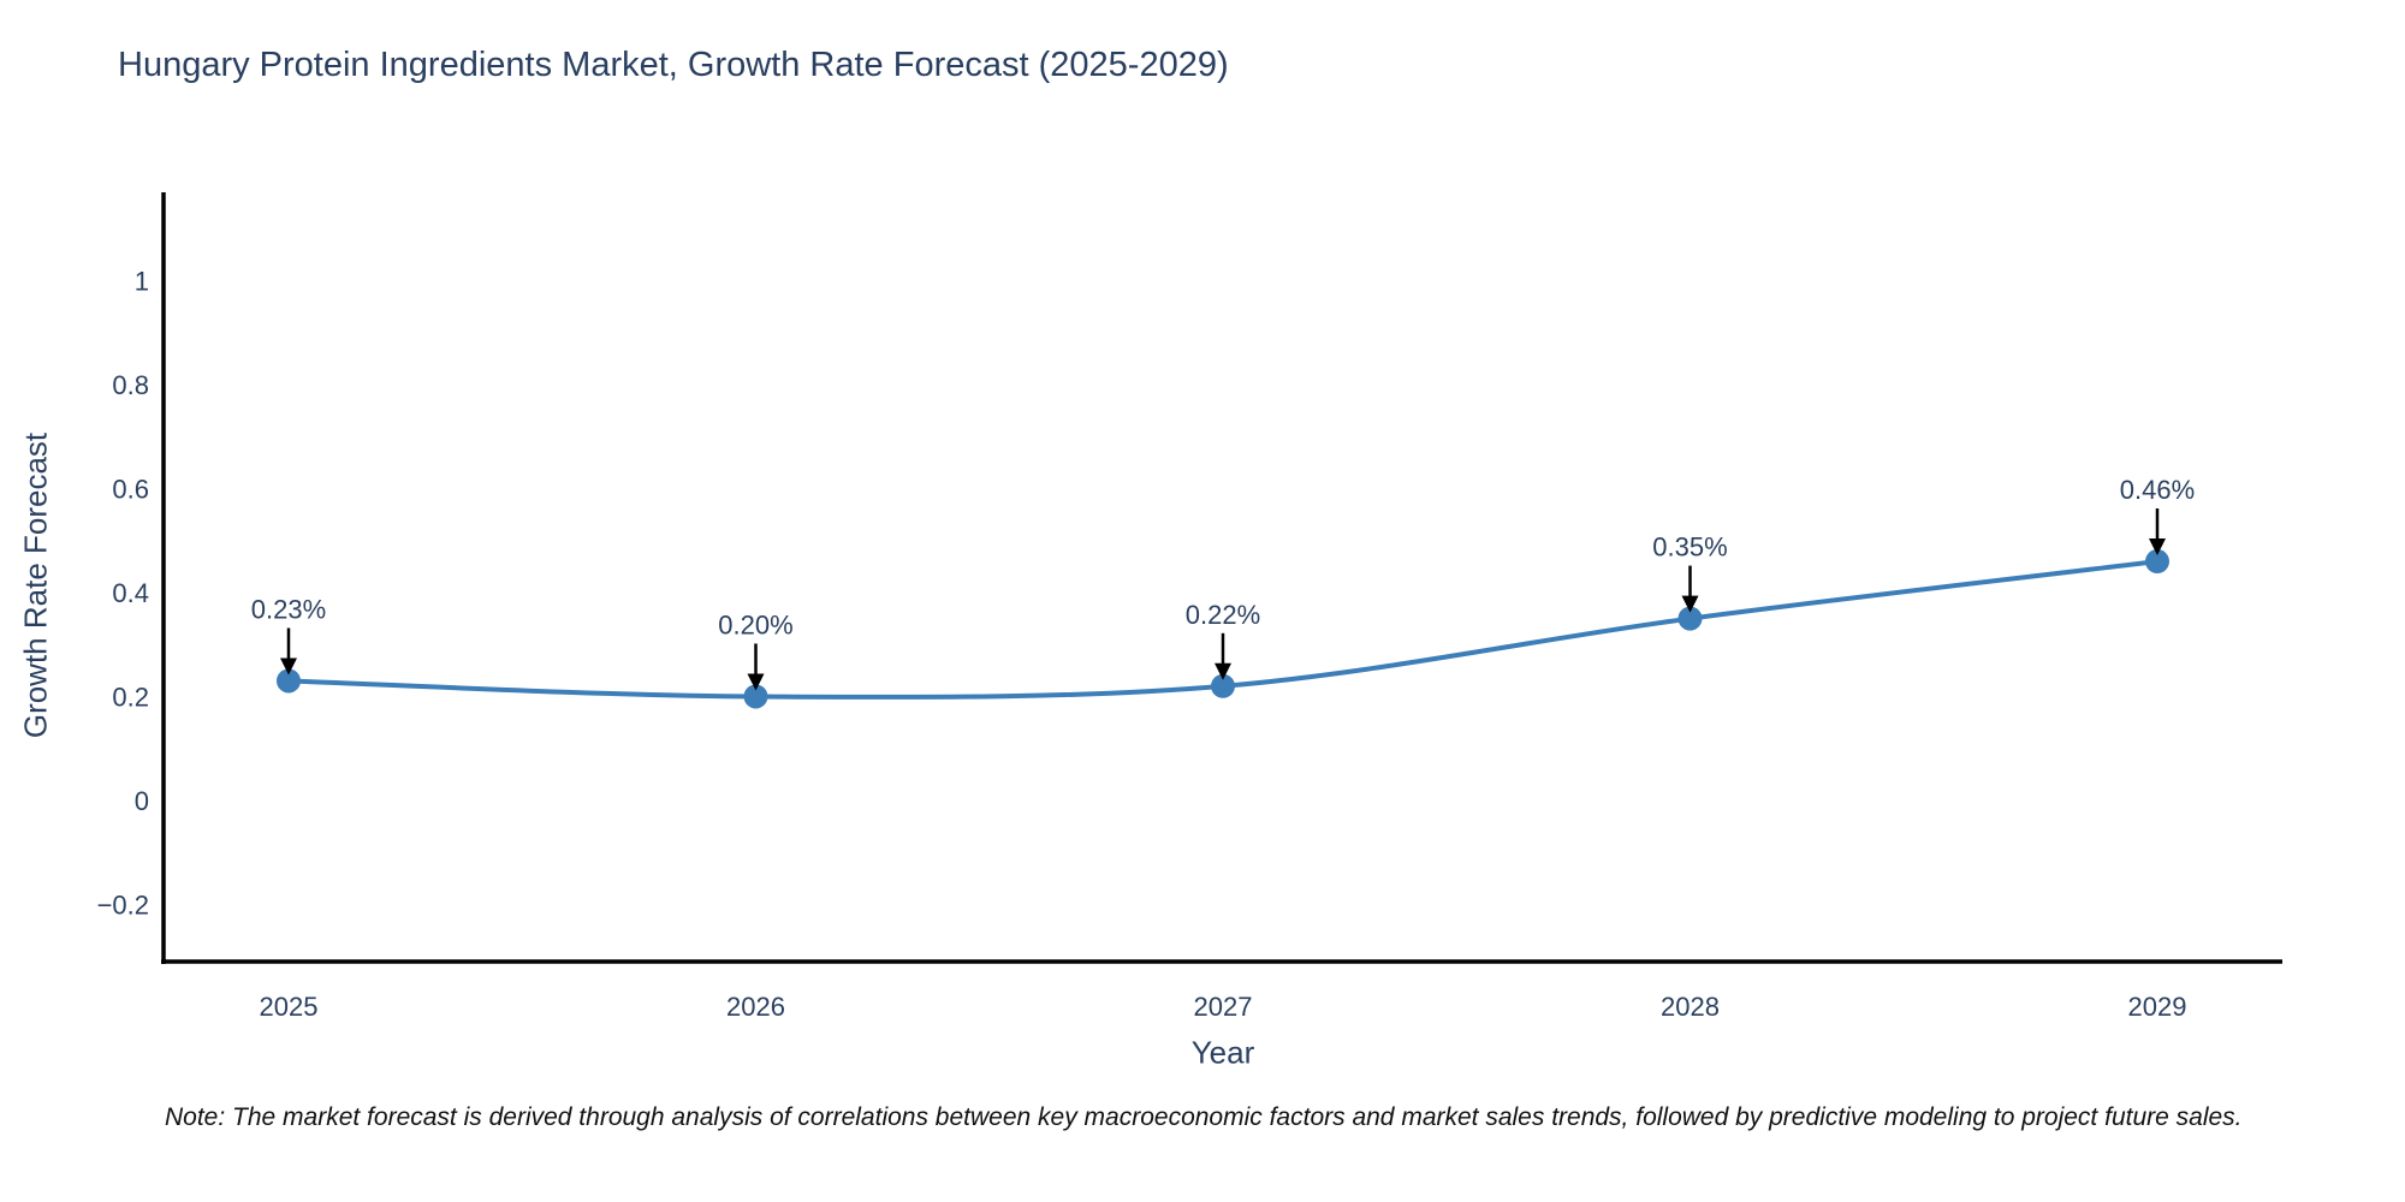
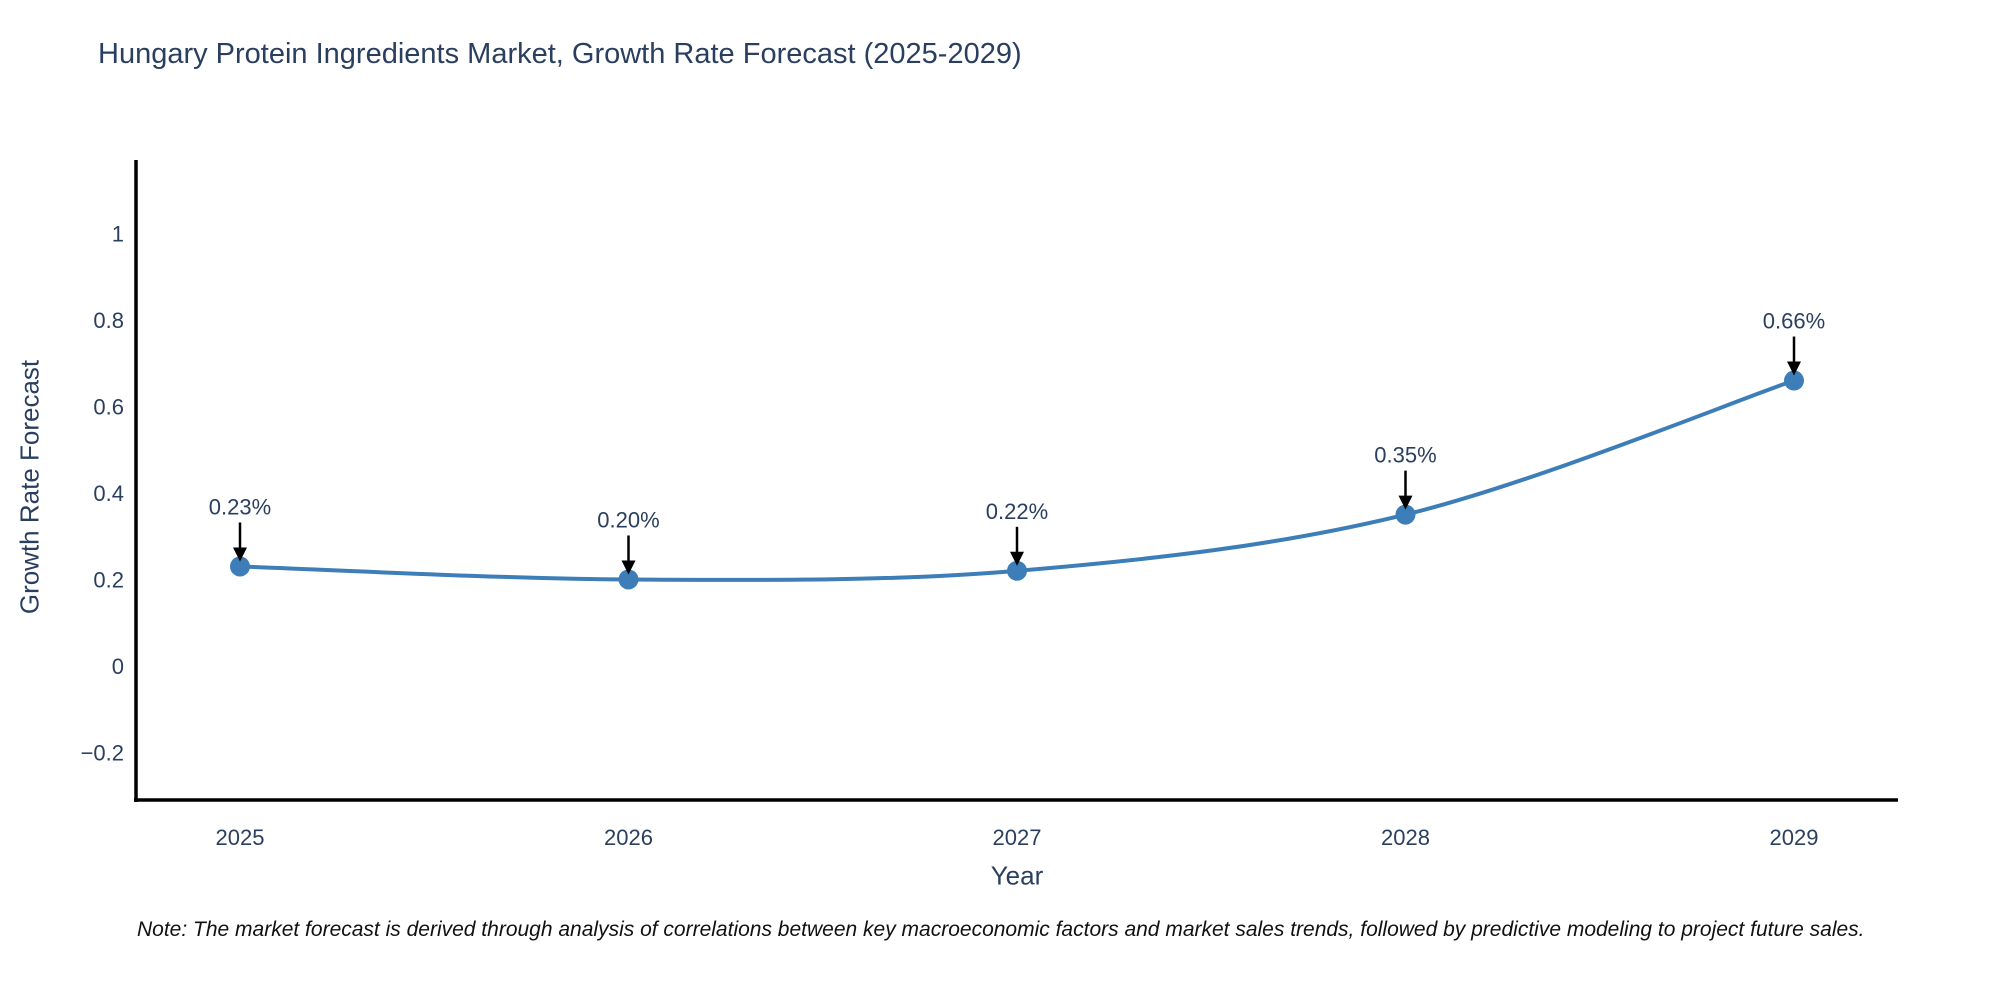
2029: 0.46% -> 0.66%
